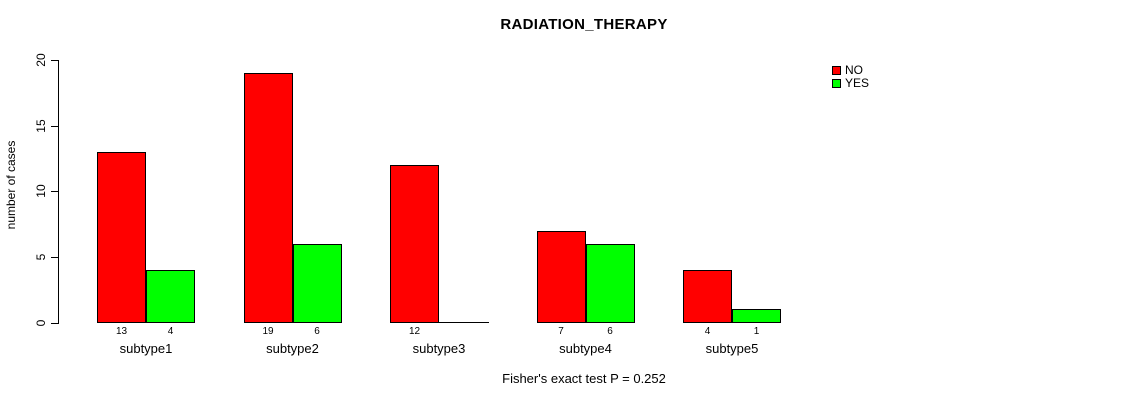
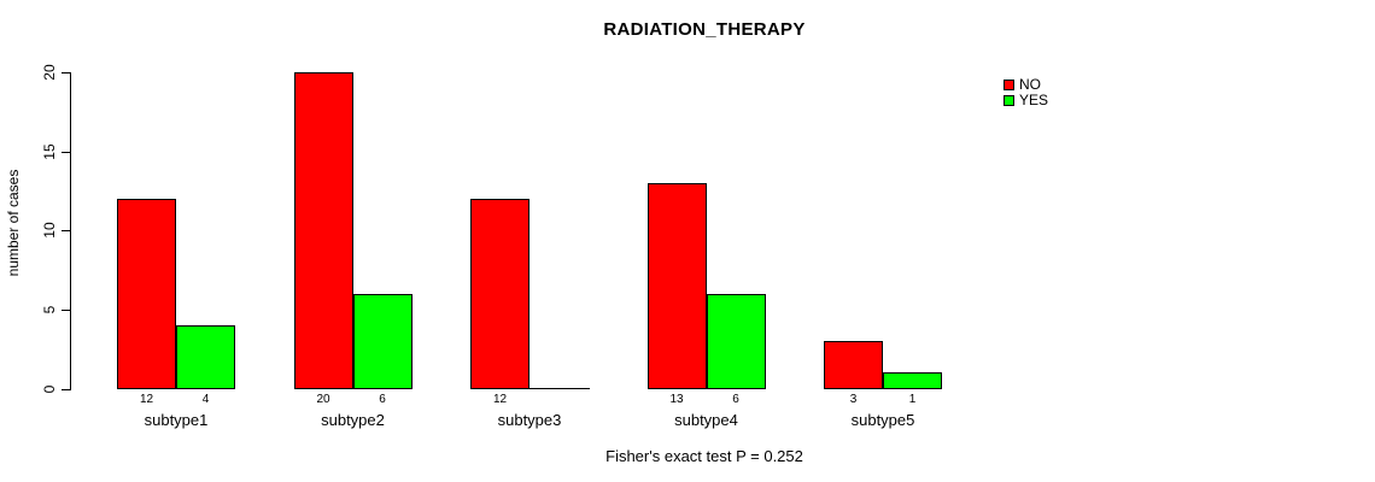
NO/subtype1: 13 -> 12
NO/subtype2: 19 -> 20
NO/subtype4: 7 -> 13
NO/subtype5: 4 -> 3
